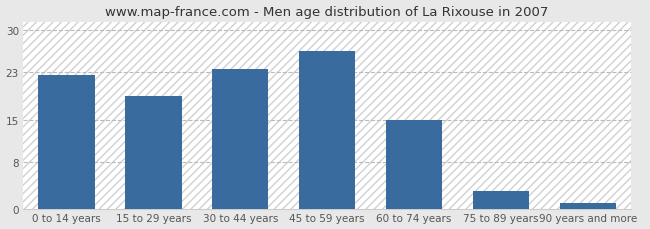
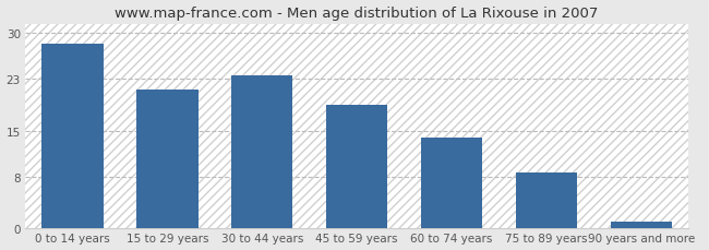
0 to 14 years: 22.5 -> 28.4
15 to 29 years: 19.0 -> 21.4
45 to 59 years: 26.5 -> 19.0
60 to 74 years: 15.0 -> 14.0
75 to 89 years: 3.0 -> 8.6
